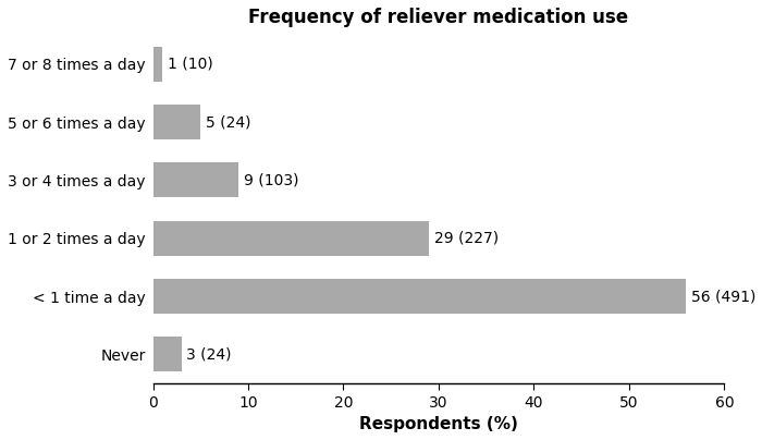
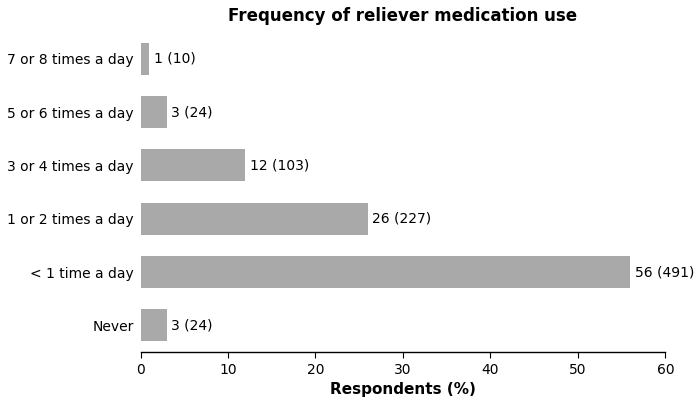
5 or 6 times a day: 5 -> 3
3 or 4 times a day: 9 -> 12
1 or 2 times a day: 29 -> 26
